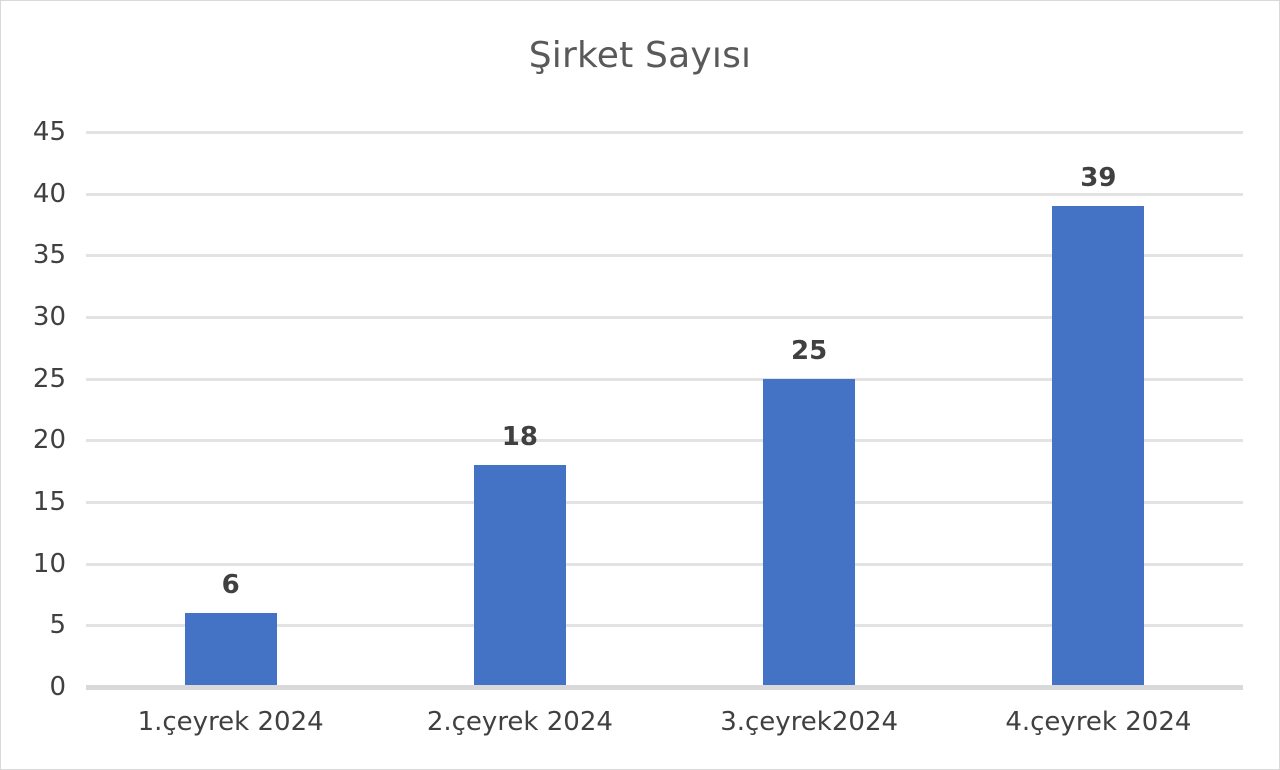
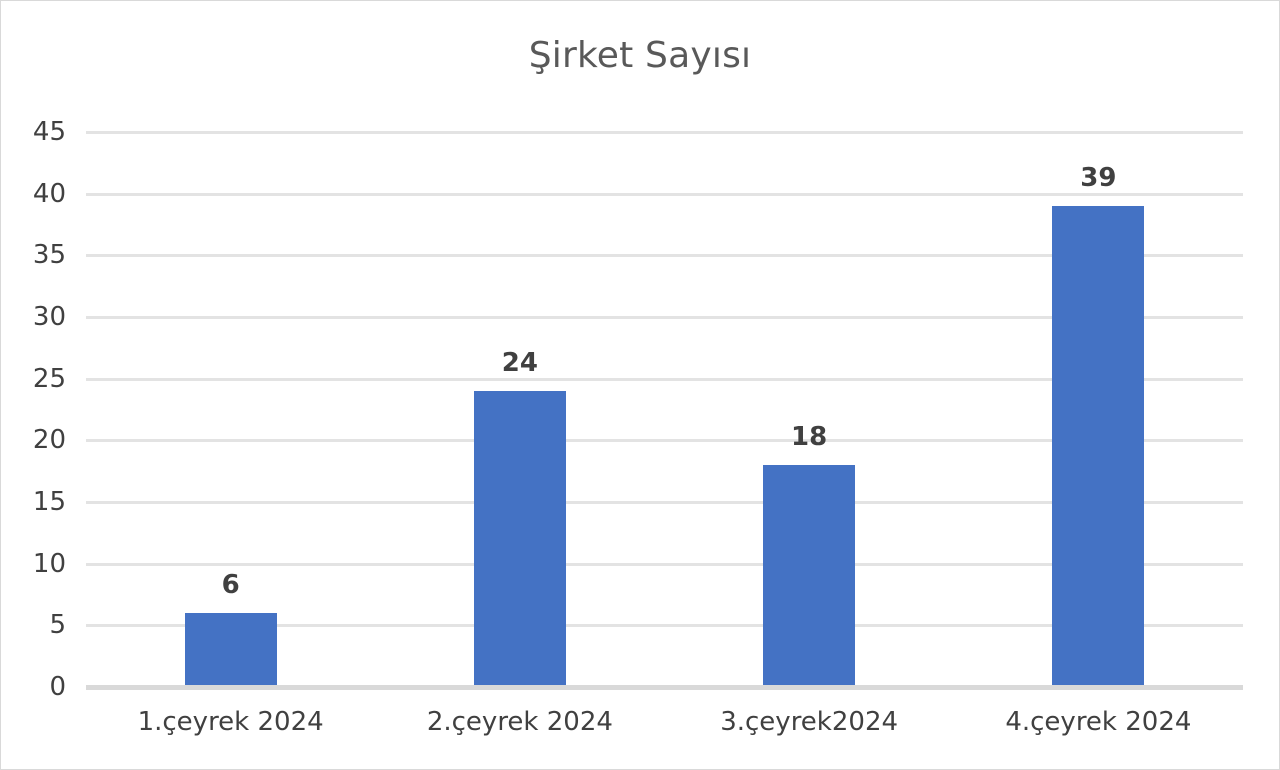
2.çeyrek 2024: 18 -> 24
3.çeyrek2024: 25 -> 18
